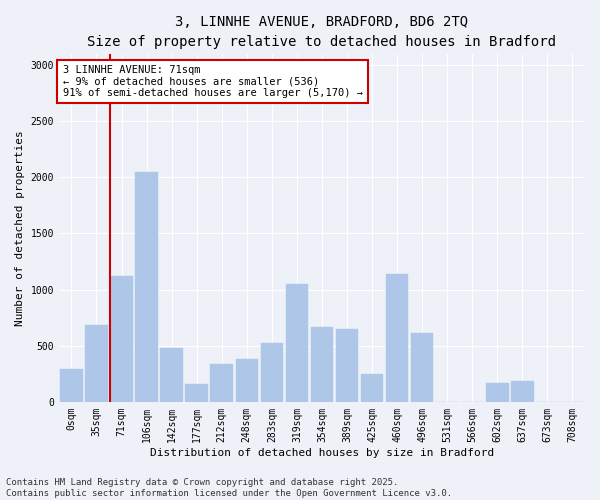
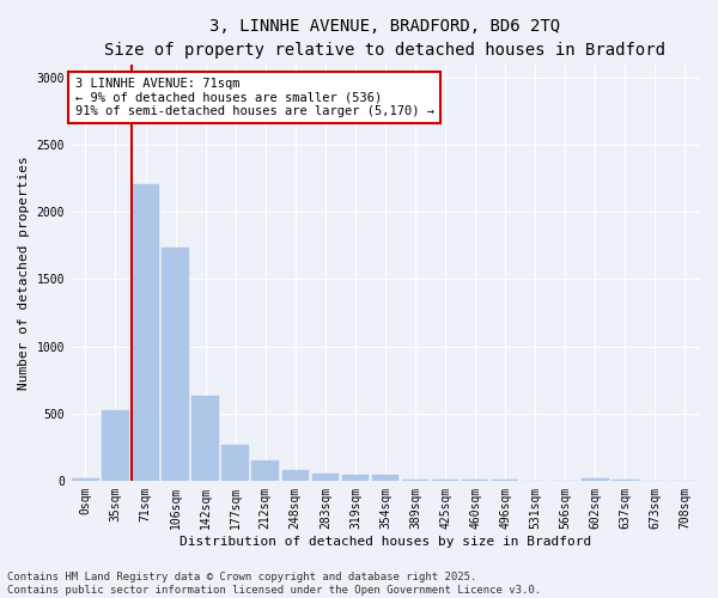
0sqm: 290 -> 20
35sqm: 680 -> 520
71sqm: 1120 -> 2210
106sqm: 2050 -> 1740
142sqm: 480 -> 630
177sqm: 160 -> 270
212sqm: 340 -> 150
248sqm: 380 -> 80
283sqm: 520 -> 50
319sqm: 1050 -> 40
354sqm: 670 -> 40
389sqm: 650 -> 0
425sqm: 250 -> 0
460sqm: 1140 -> 0
496sqm: 610 -> 0
602sqm: 170 -> 20
637sqm: 190 -> 0
